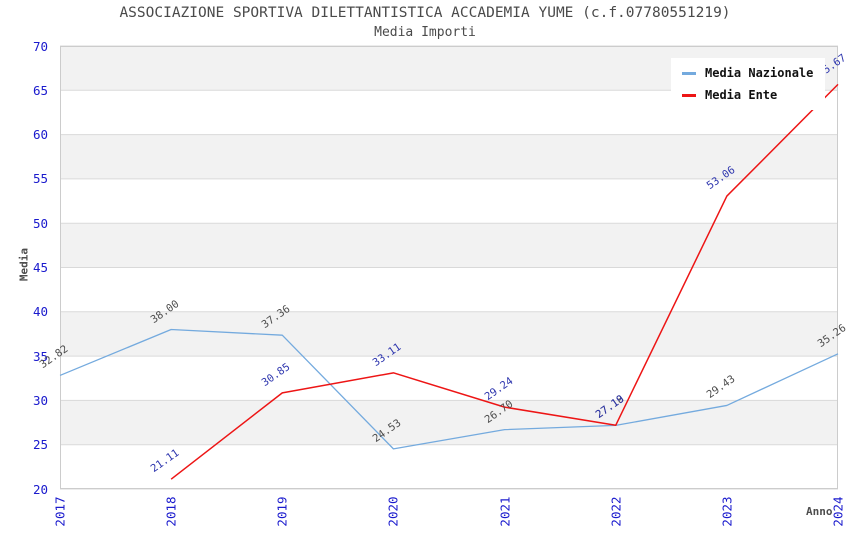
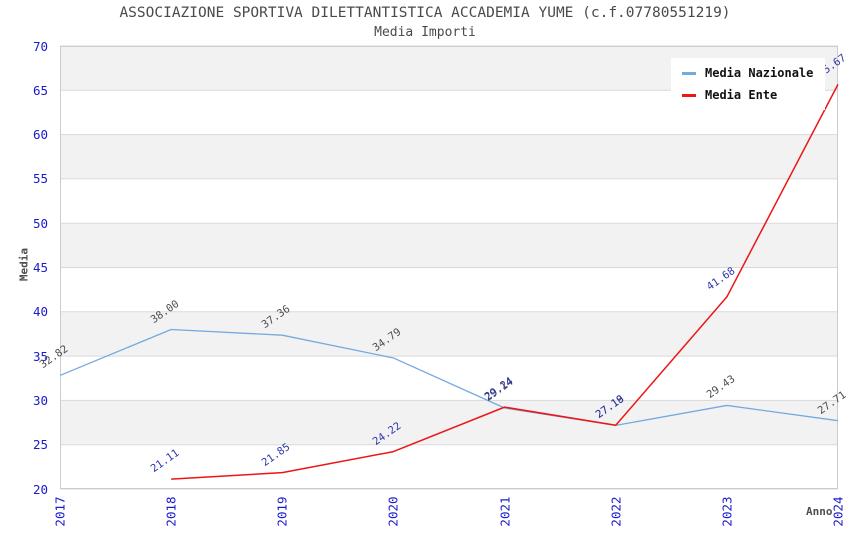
Media Ente/2019: 30.85 -> 21.85
Media Nazionale/2020: 24.53 -> 34.79
Media Ente/2020: 33.11 -> 24.22
Media Nazionale/2021: 26.70 -> 29.14
Media Ente/2023: 53.06 -> 41.68
Media Nazionale/2024: 35.26 -> 27.71
